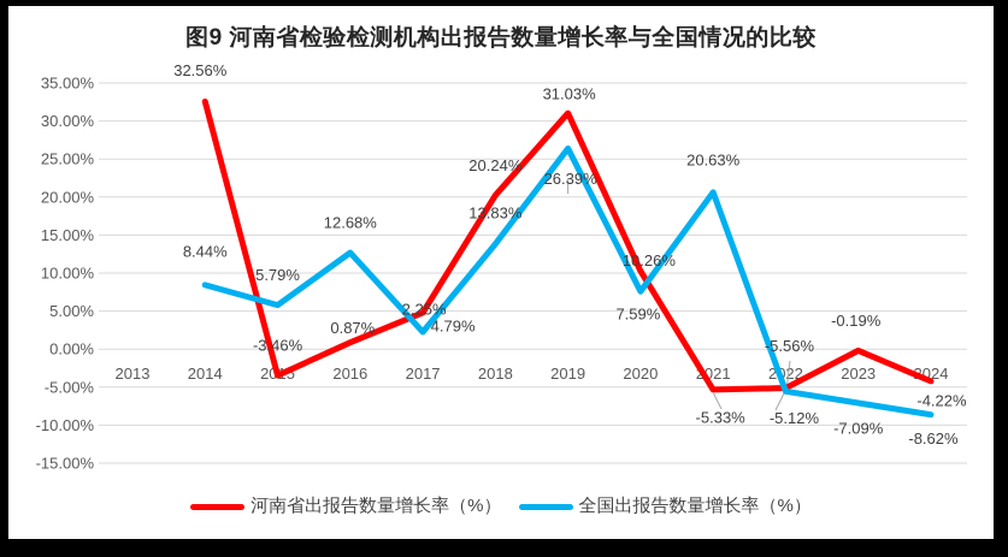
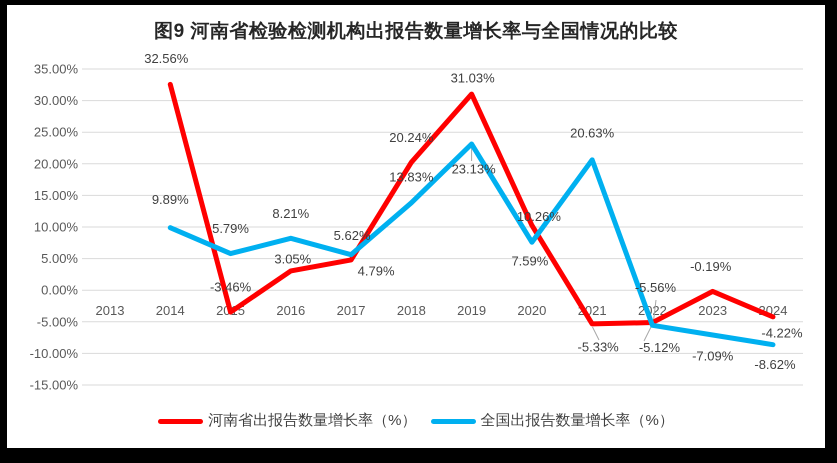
全国出报告数量增长率（%）/2014: 8.44% -> 9.89%
河南省出报告数量增长率（%）/2016: 0.87% -> 3.05%
全国出报告数量增长率（%）/2016: 12.68% -> 8.21%
全国出报告数量增长率（%）/2017: 2.25% -> 5.62%
全国出报告数量增长率（%）/2019: 26.39% -> 23.13%
